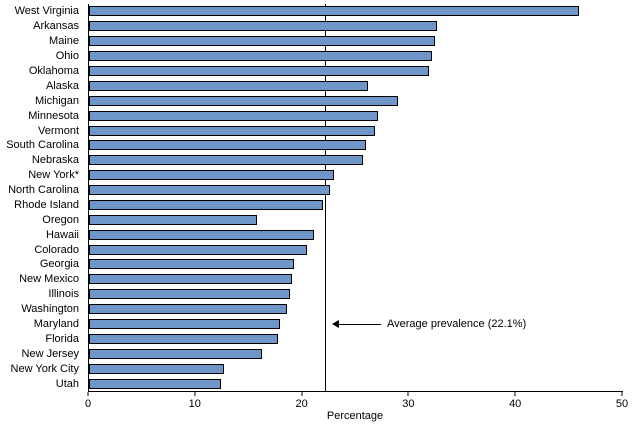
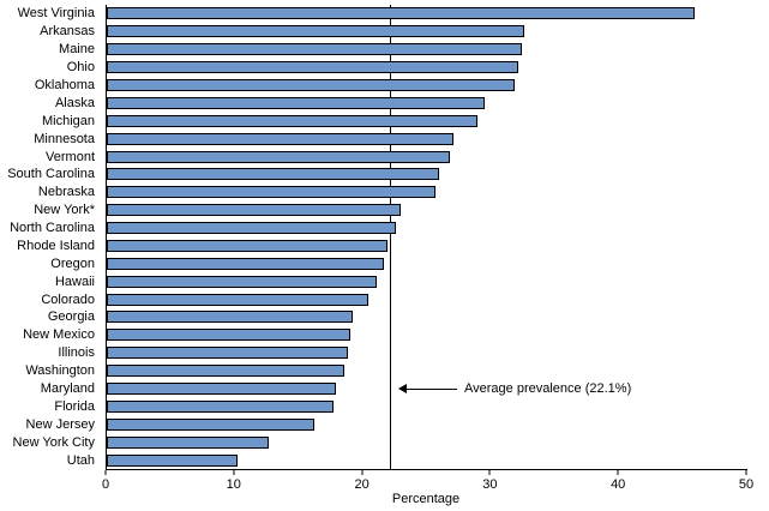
Alaska: 26.1 -> 29.5
Oregon: 15.7 -> 21.6
Utah: 12.4 -> 10.2
